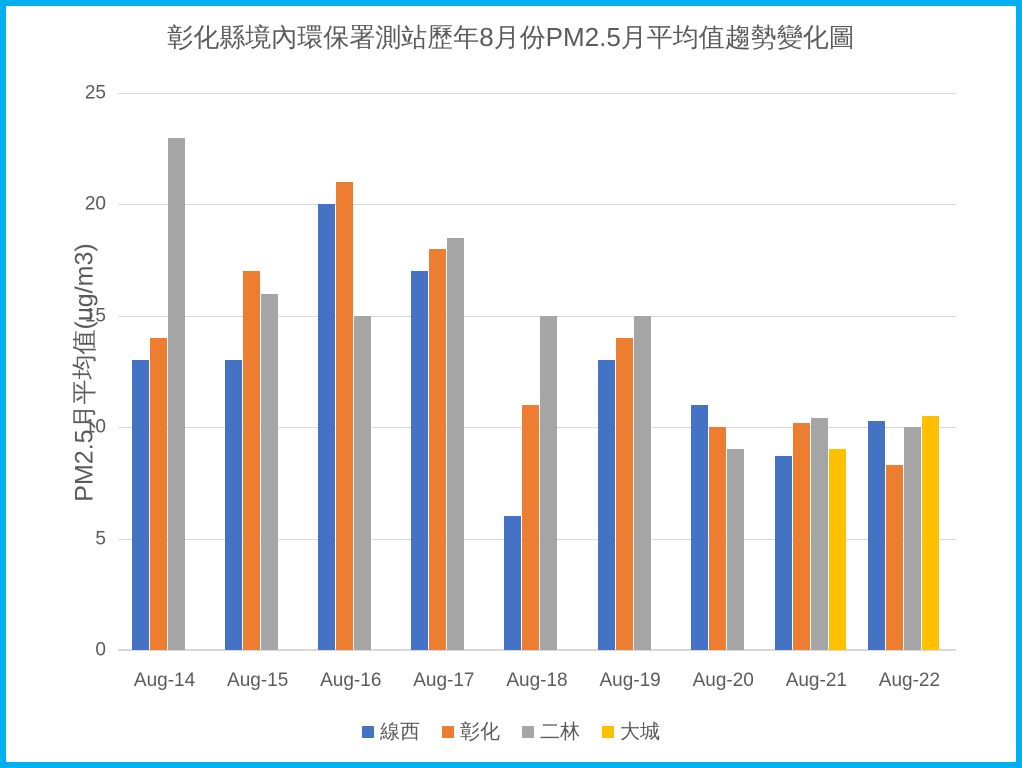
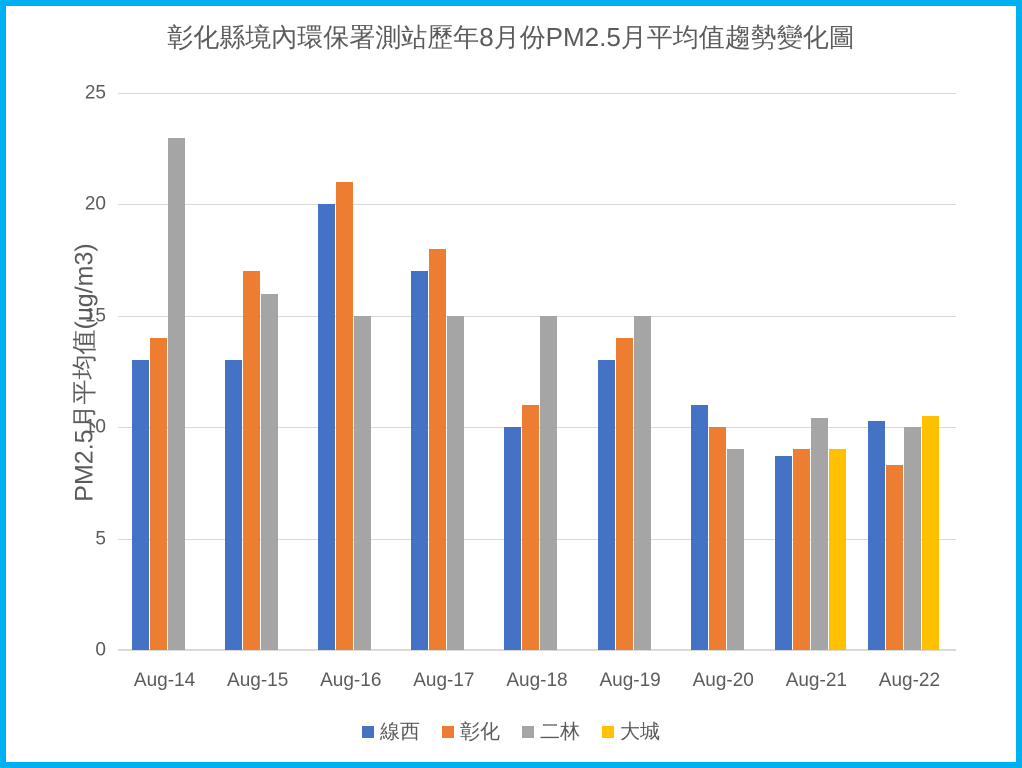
二林/Aug-17: 18.5 -> 15.0
線西/Aug-18: 6.0 -> 10.0
彰化/Aug-21: 10.2 -> 9.0
